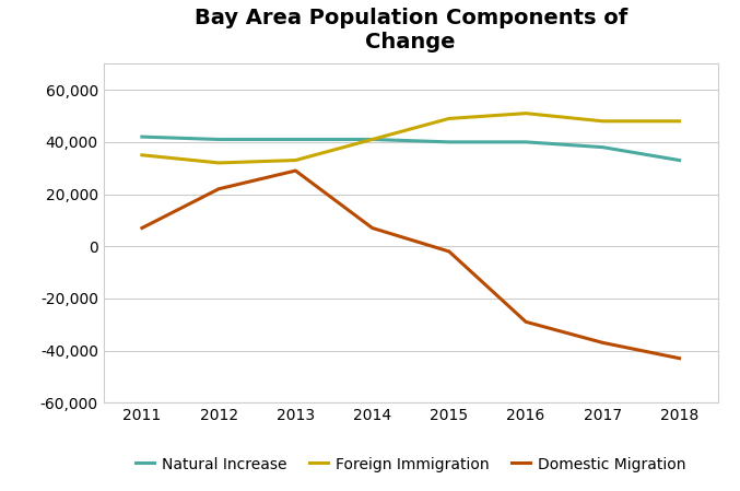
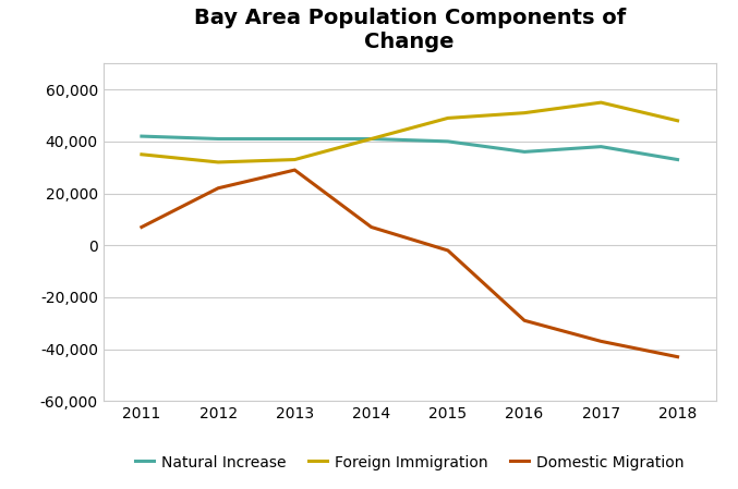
Natural Increase/2016: 40,000 -> 36,000
Foreign Immigration/2017: 48,000 -> 55,000
